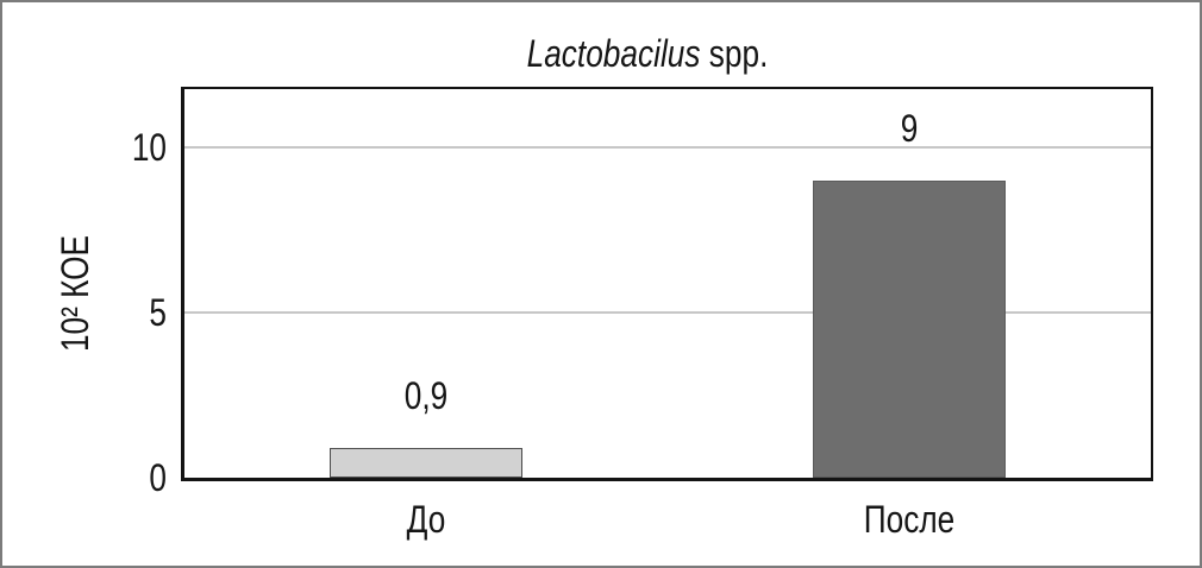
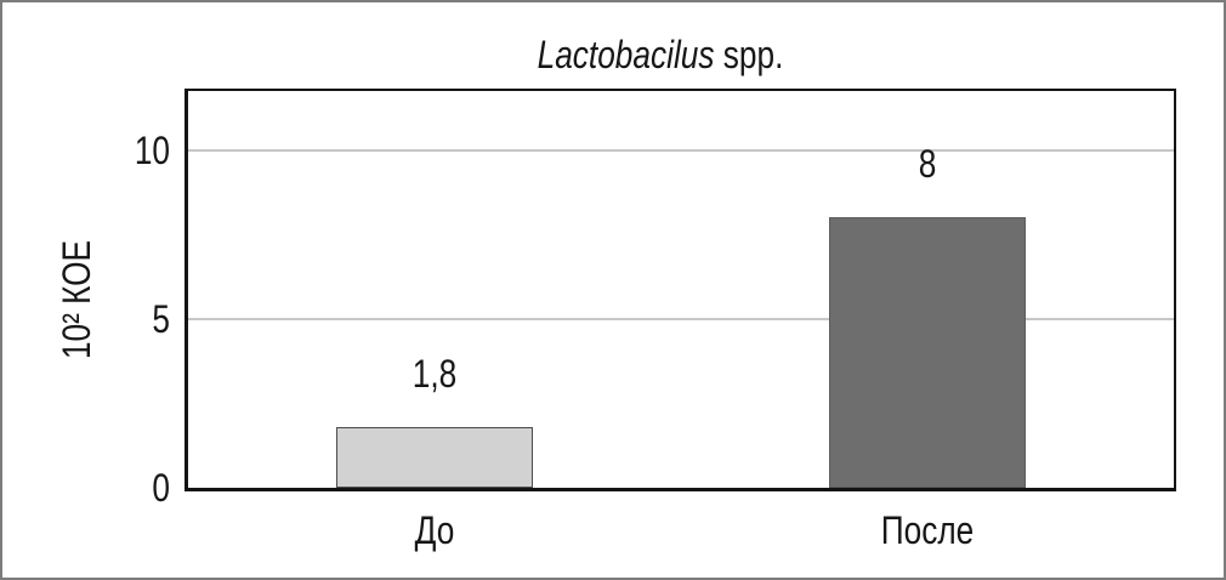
До: 0,9 -> 1,8
После: 9 -> 8
